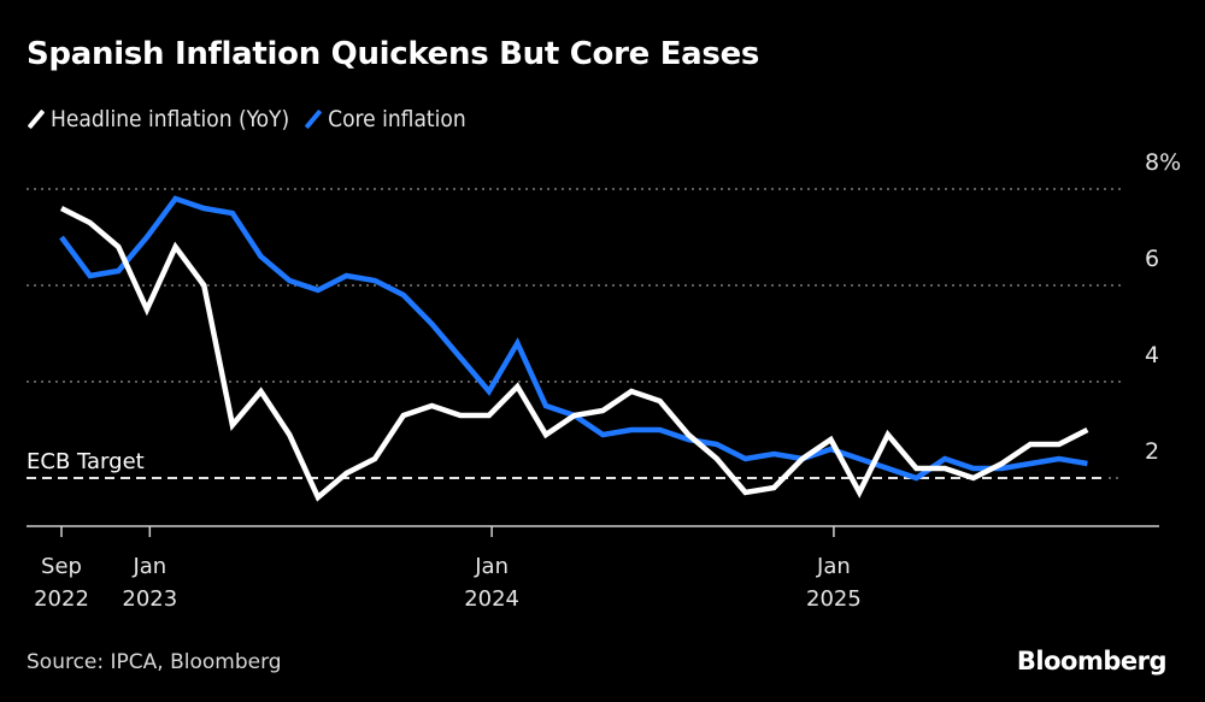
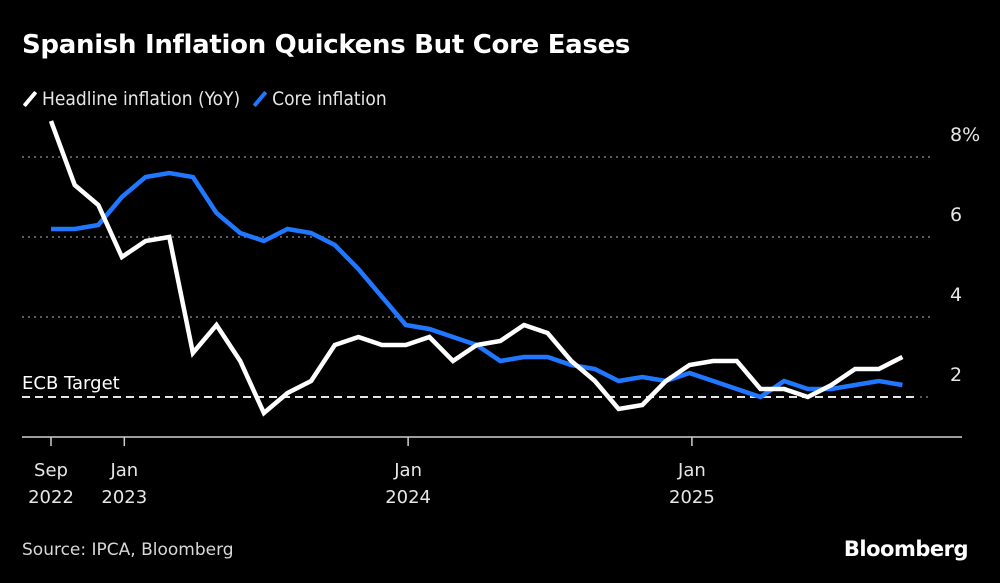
Headline inflation (YoY)/Sep 2022: 7.6% -> 8.9%
Core inflation/Sep 2022: 7.0% -> 6.2%
Headline inflation (YoY)/Jan 2023: 6.8% -> 5.9%
Core inflation/Jan 2023: 7.8% -> 7.5%
Headline inflation (YoY)/Jan 2024: 3.9% -> 3.5%
Core inflation/Jan 2024: 4.8% -> 3.7%
Headline inflation (YoY)/Jan 2025: 1.7% -> 2.9%
